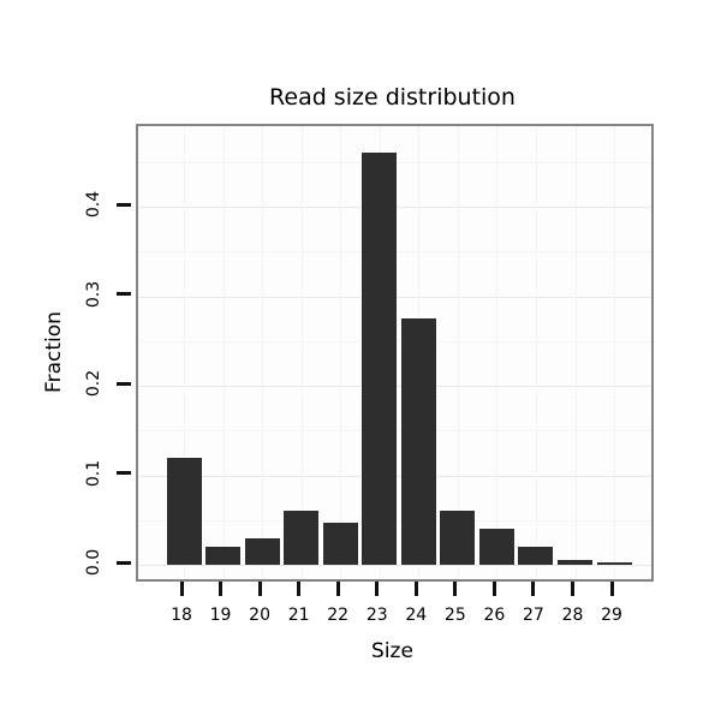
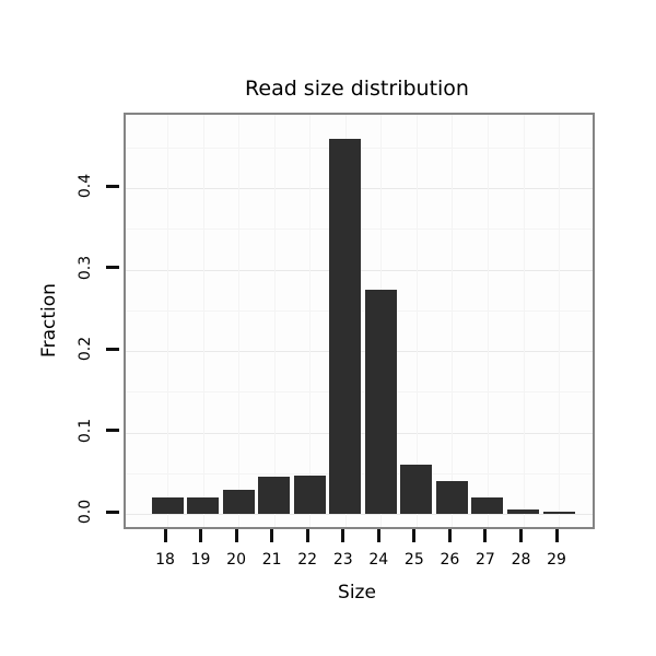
18: 0.12 -> 0.02
21: 0.06 -> 0.04
